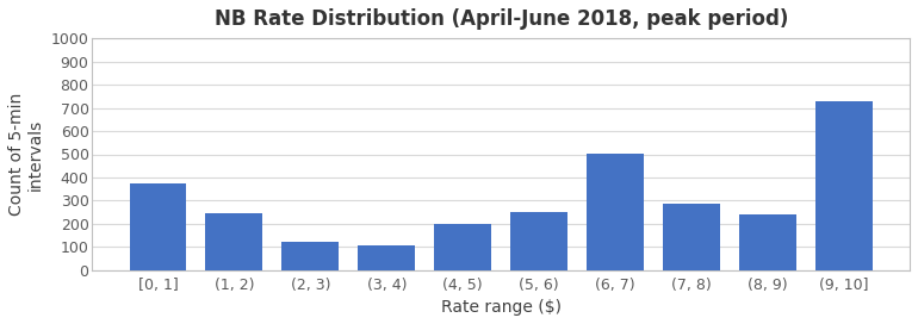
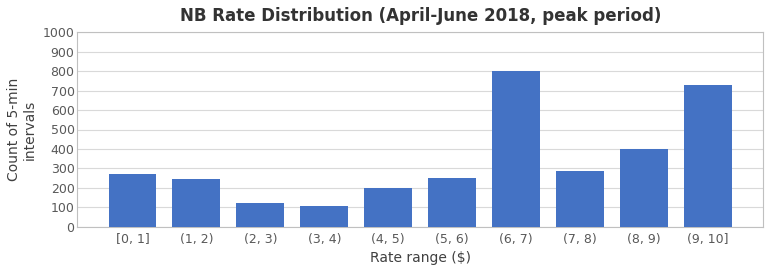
[0, 1]: 380 -> 270
(6, 7): 500 -> 800
(8, 9): 240 -> 400
